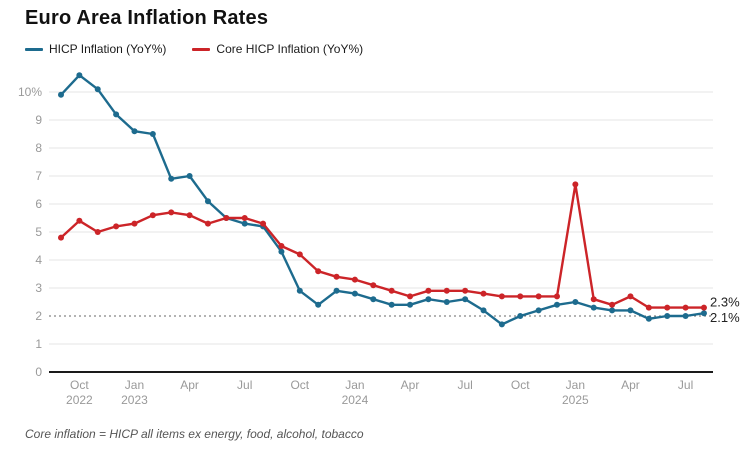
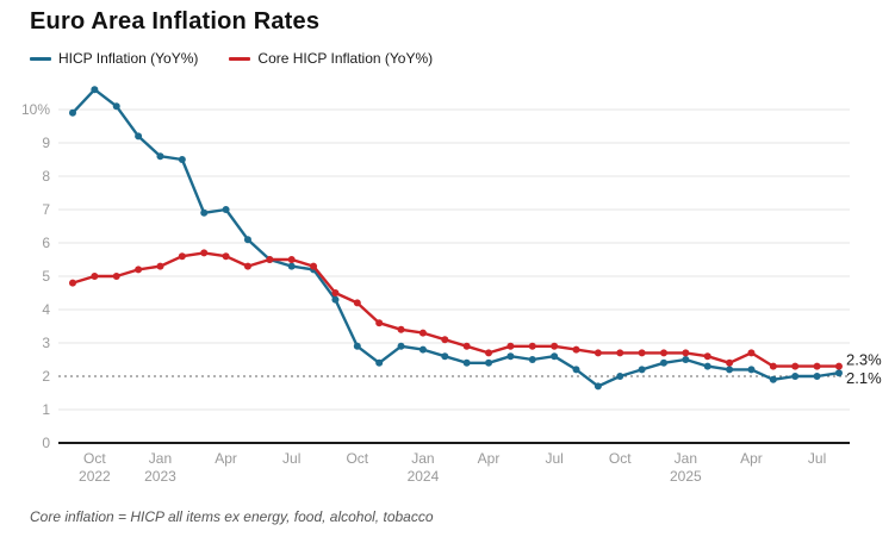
Core HICP Inflation (YoY%)/Oct 2022: 5.4% -> 5.0%
Core HICP Inflation (YoY%)/Jan 2025: 6.7% -> 2.7%
